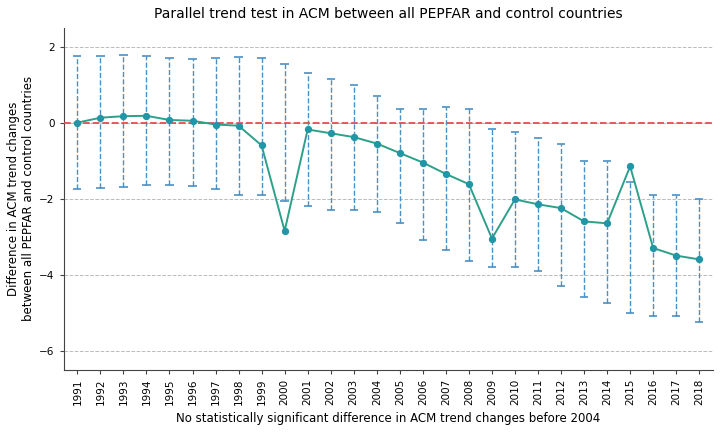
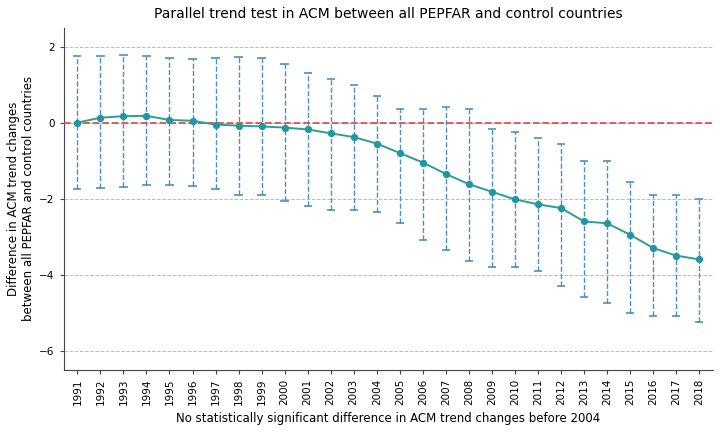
1999: -0.60 -> -0.10
2000: -2.85 -> -0.13
2009: -3.05 -> -1.82
2015: -1.15 -> -2.95
